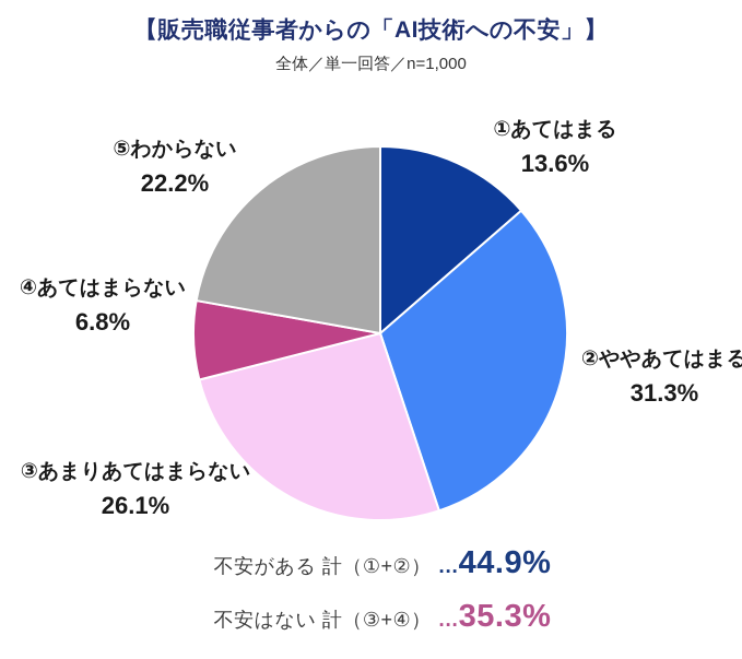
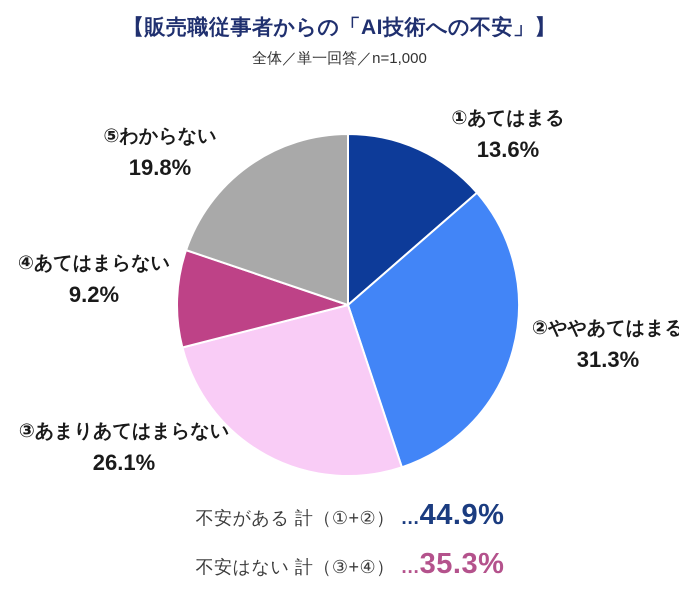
④あてはまらない: 6.8% -> 9.2%
⑤わからない: 22.2% -> 19.8%
